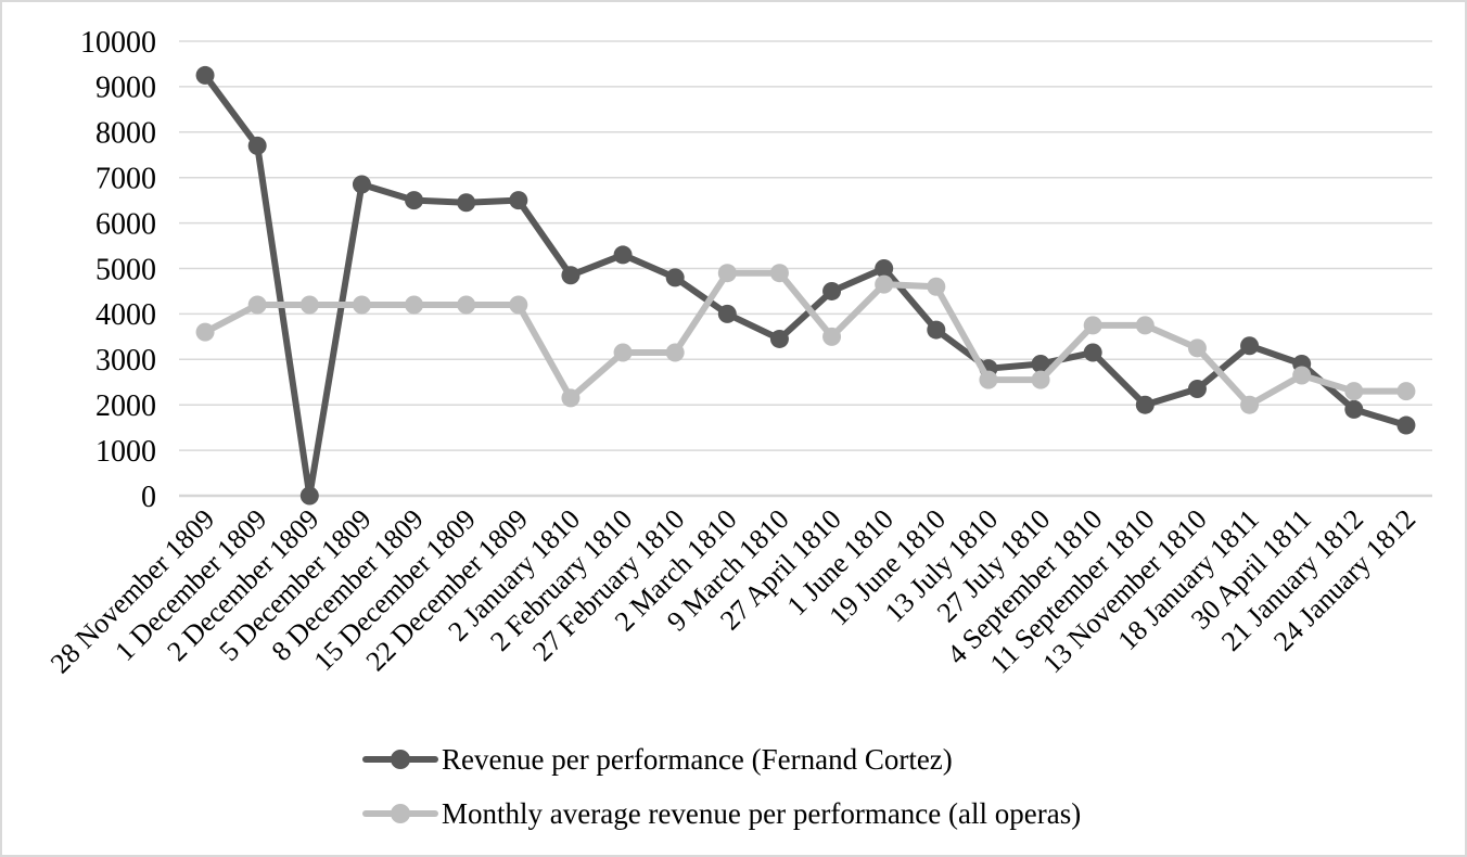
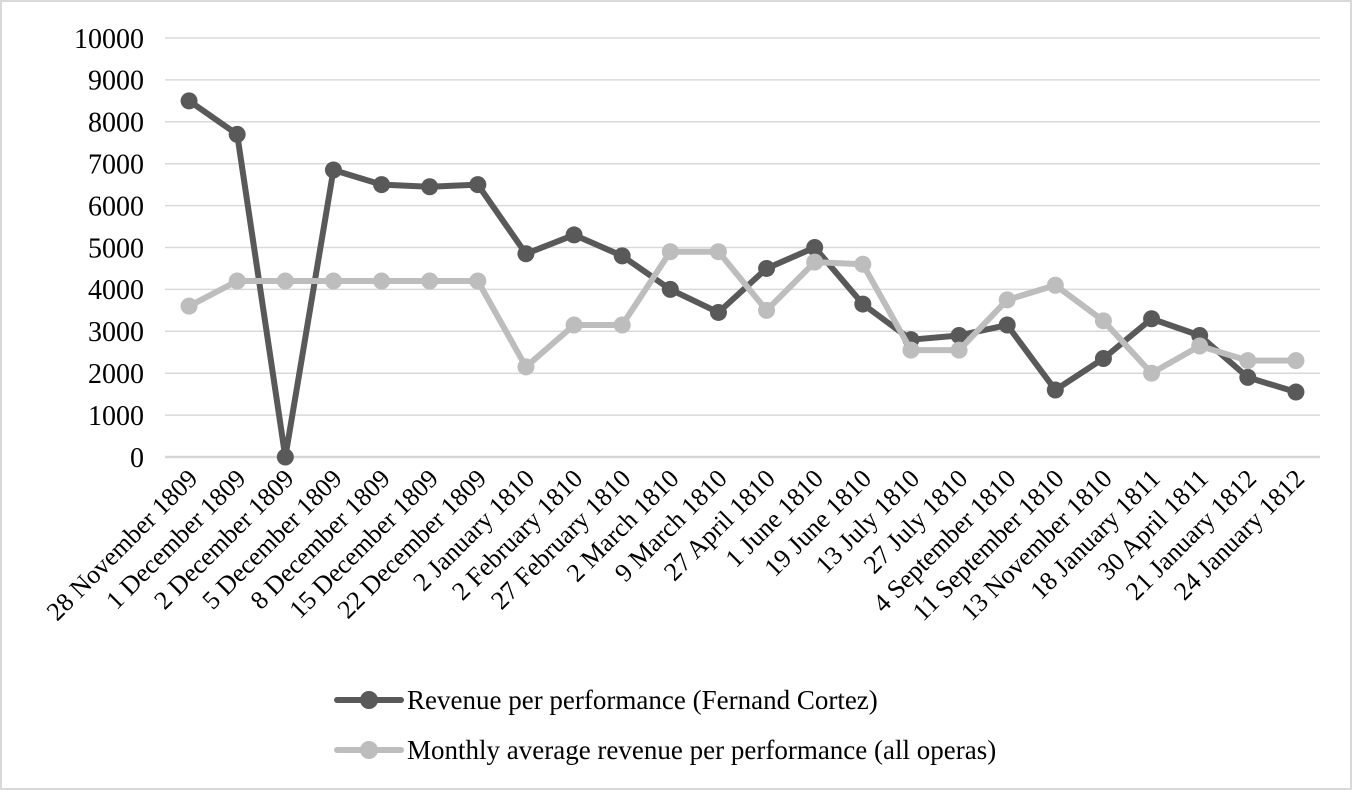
Revenue per performance (Fernand Cortez)/28 November 1809: 9200 -> 8500
Revenue per performance (Fernand Cortez)/11 September 1810: 2000 -> 1600
Monthly average revenue per performance (all operas)/11 September 1810: 3800 -> 4100
